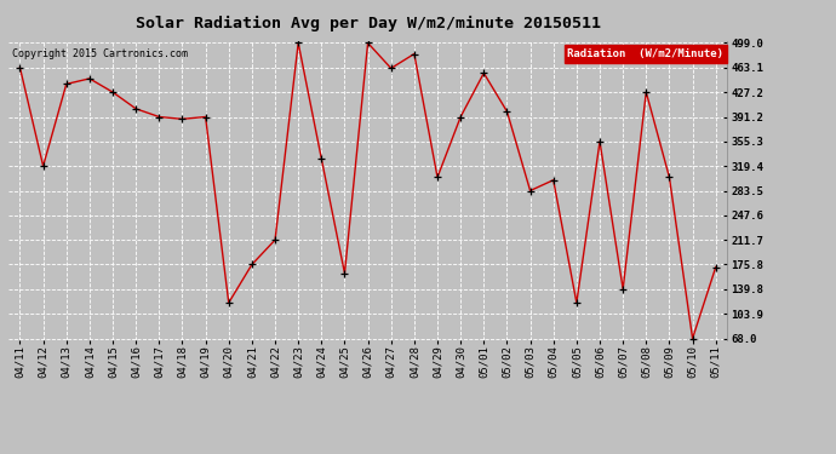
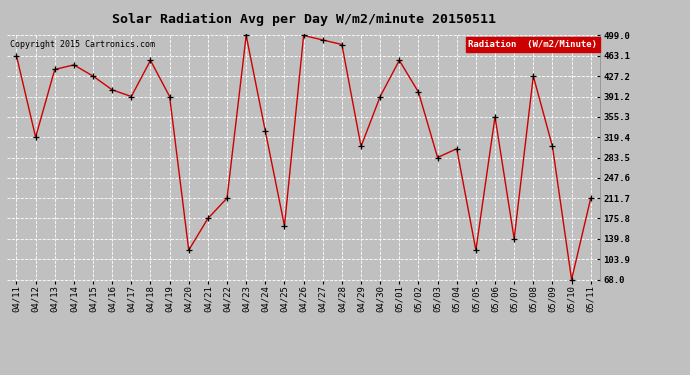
04/18: 388 -> 455
04/27: 462 -> 491
05/11: 172 -> 212
